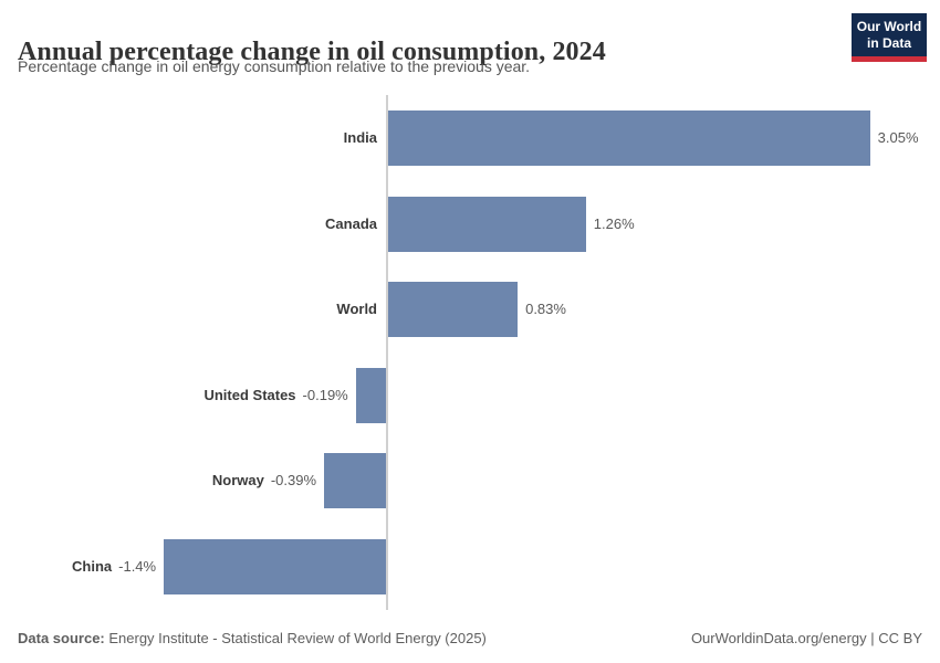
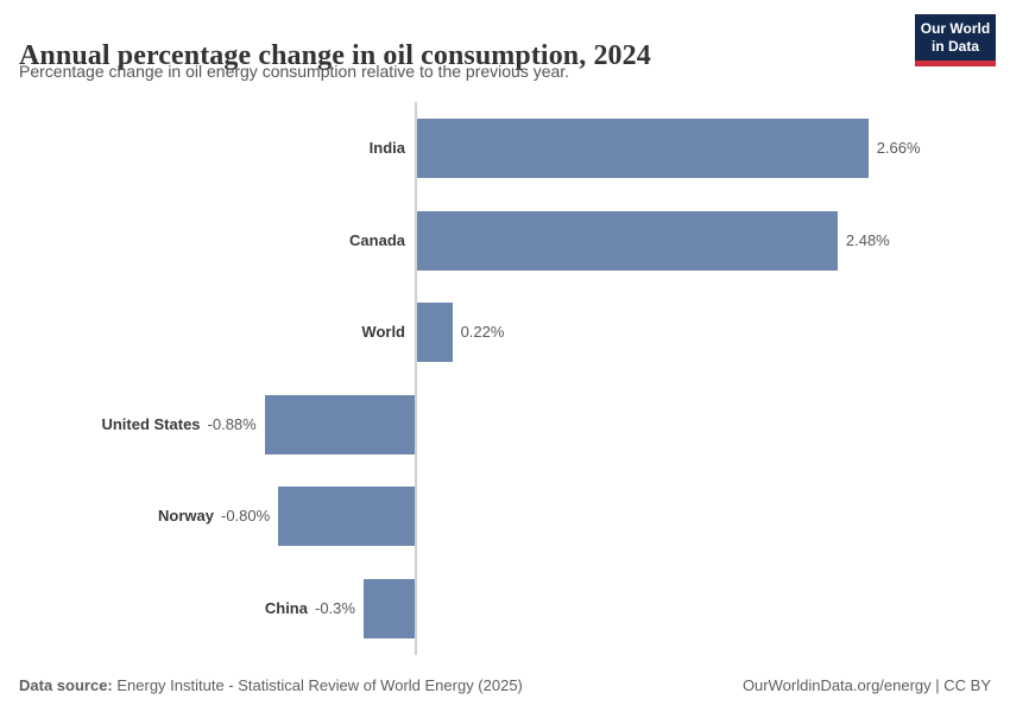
India: 3.05% -> 2.66%
Canada: 1.26% -> 2.48%
World: 0.83% -> 0.22%
United States: -0.19% -> -0.88%
Norway: -0.39% -> -0.80%
China: -1.4% -> -0.3%
